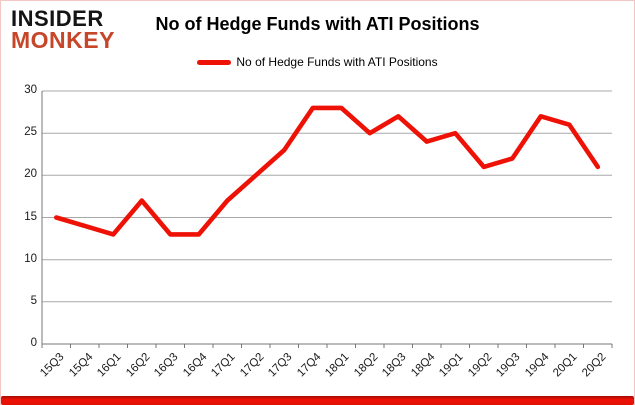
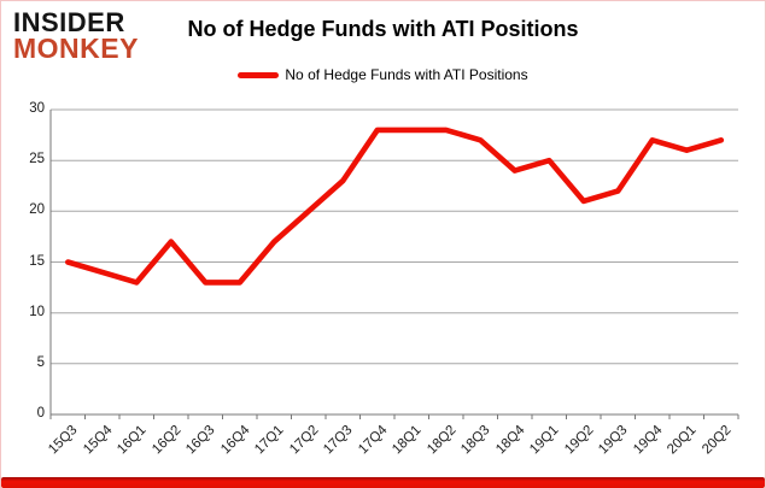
18Q2: 25 -> 28
20Q2: 21 -> 27
